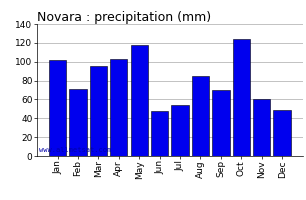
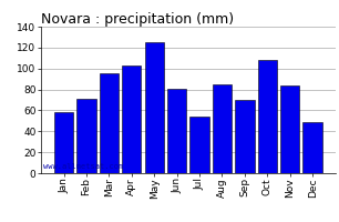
Jan: 102 -> 58
May: 118 -> 125
Jun: 48 -> 81
Oct: 124 -> 108
Nov: 60 -> 84
